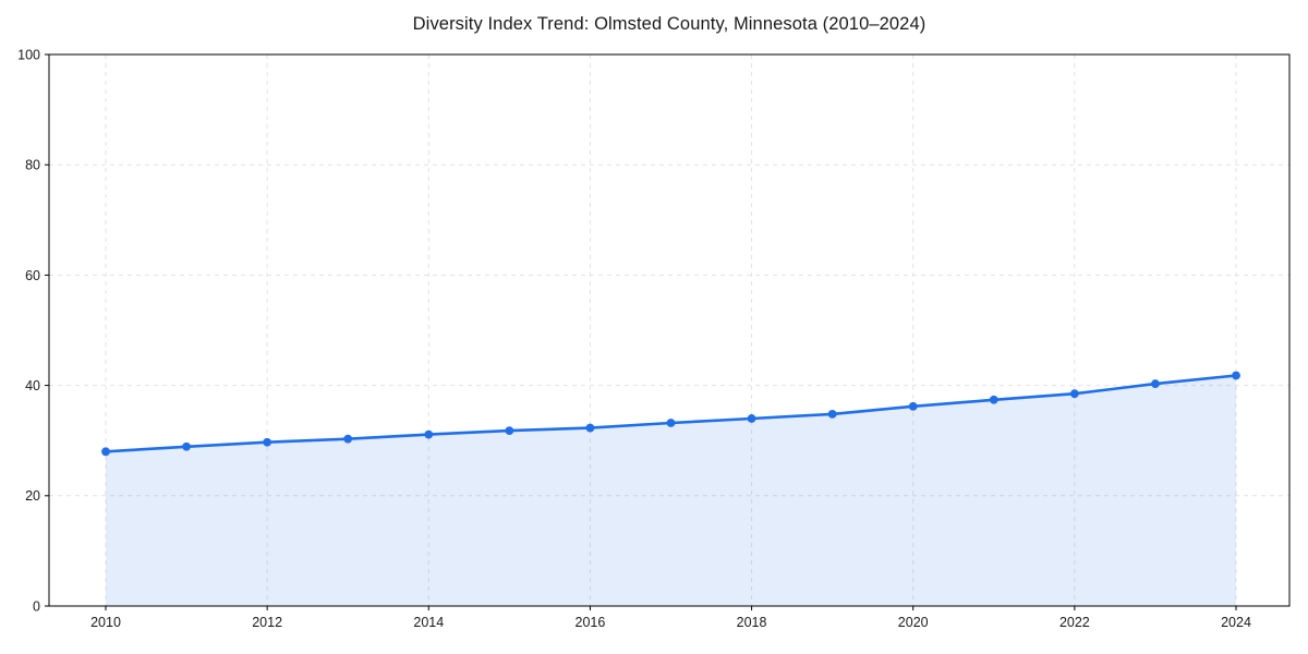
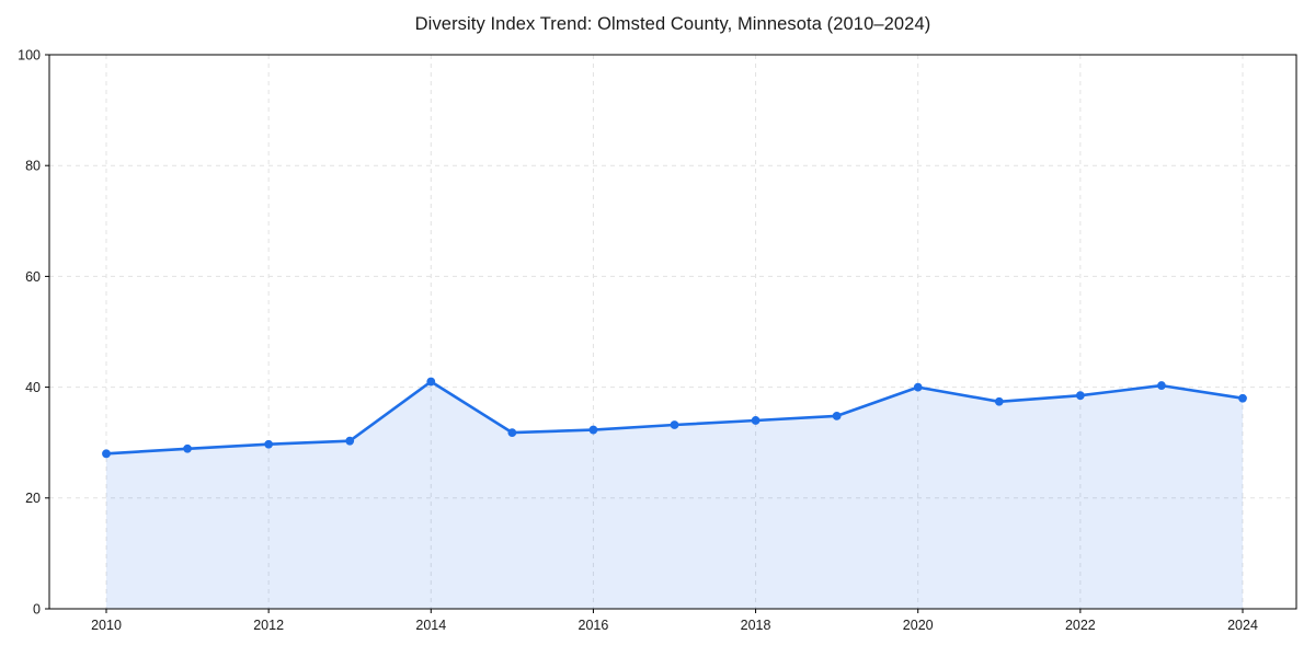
2014: 31 -> 41
2020: 36 -> 40
2024: 42 -> 38
